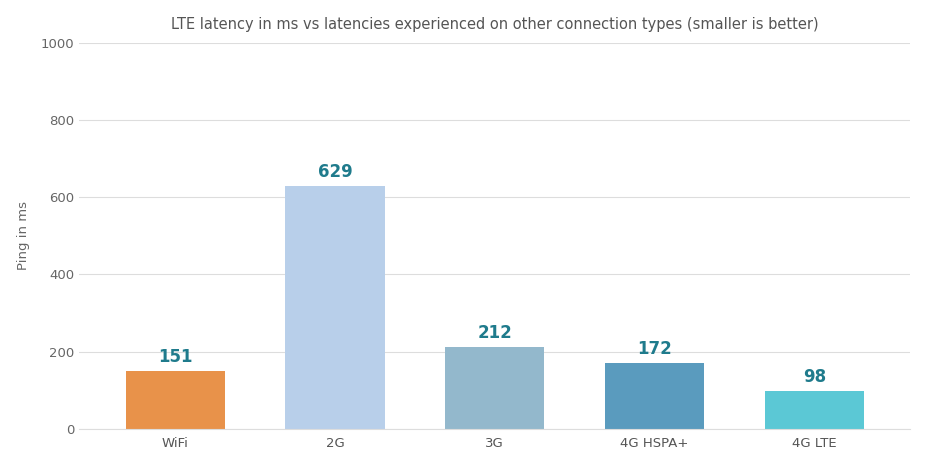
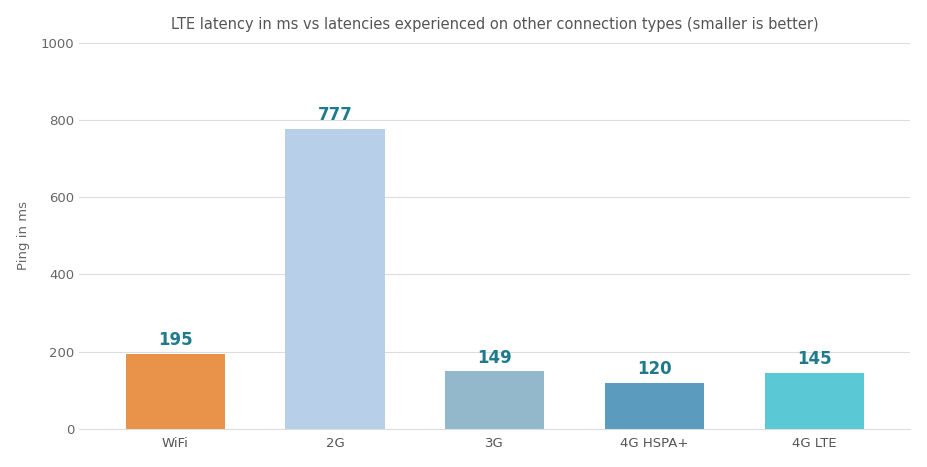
WiFi: 151 -> 195
2G: 629 -> 777
3G: 212 -> 149
4G HSPA+: 172 -> 120
4G LTE: 98 -> 145
